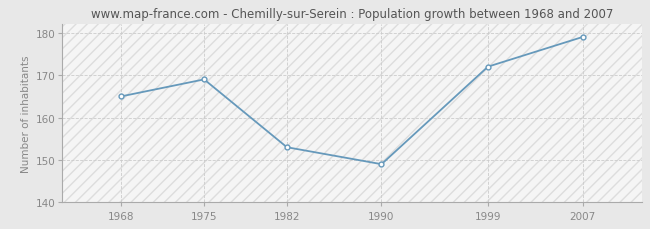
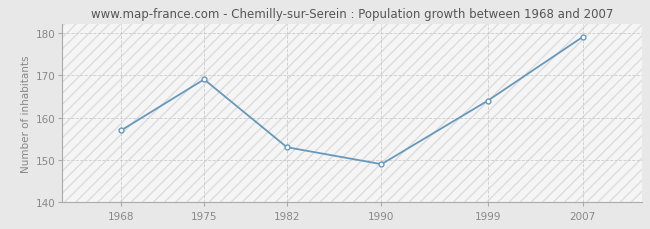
1968: 165 -> 157
1999: 172 -> 164
